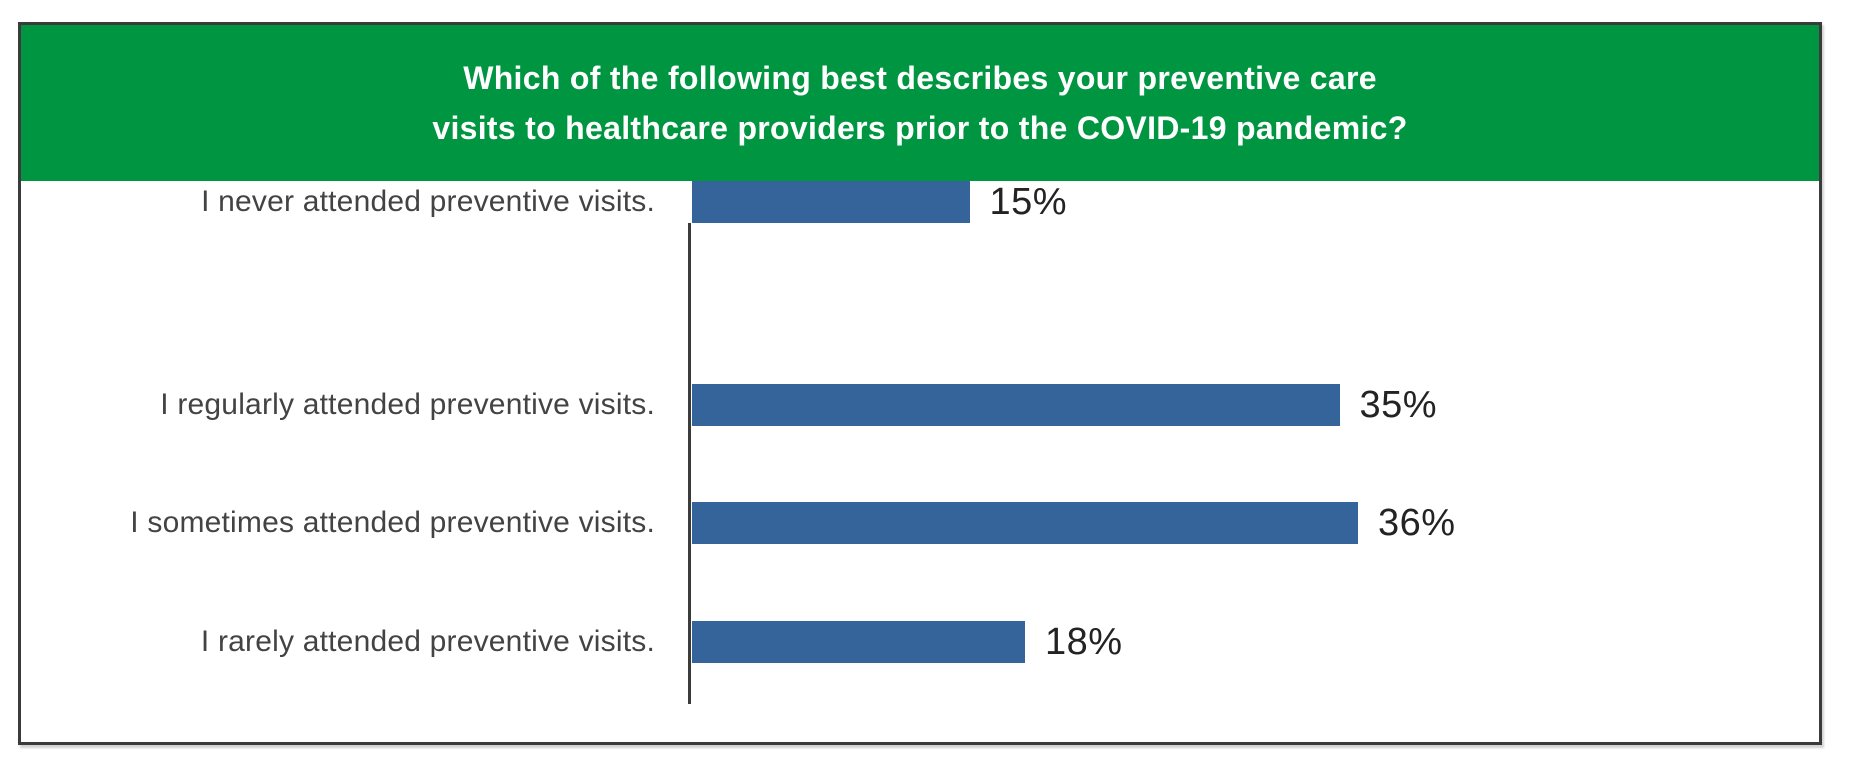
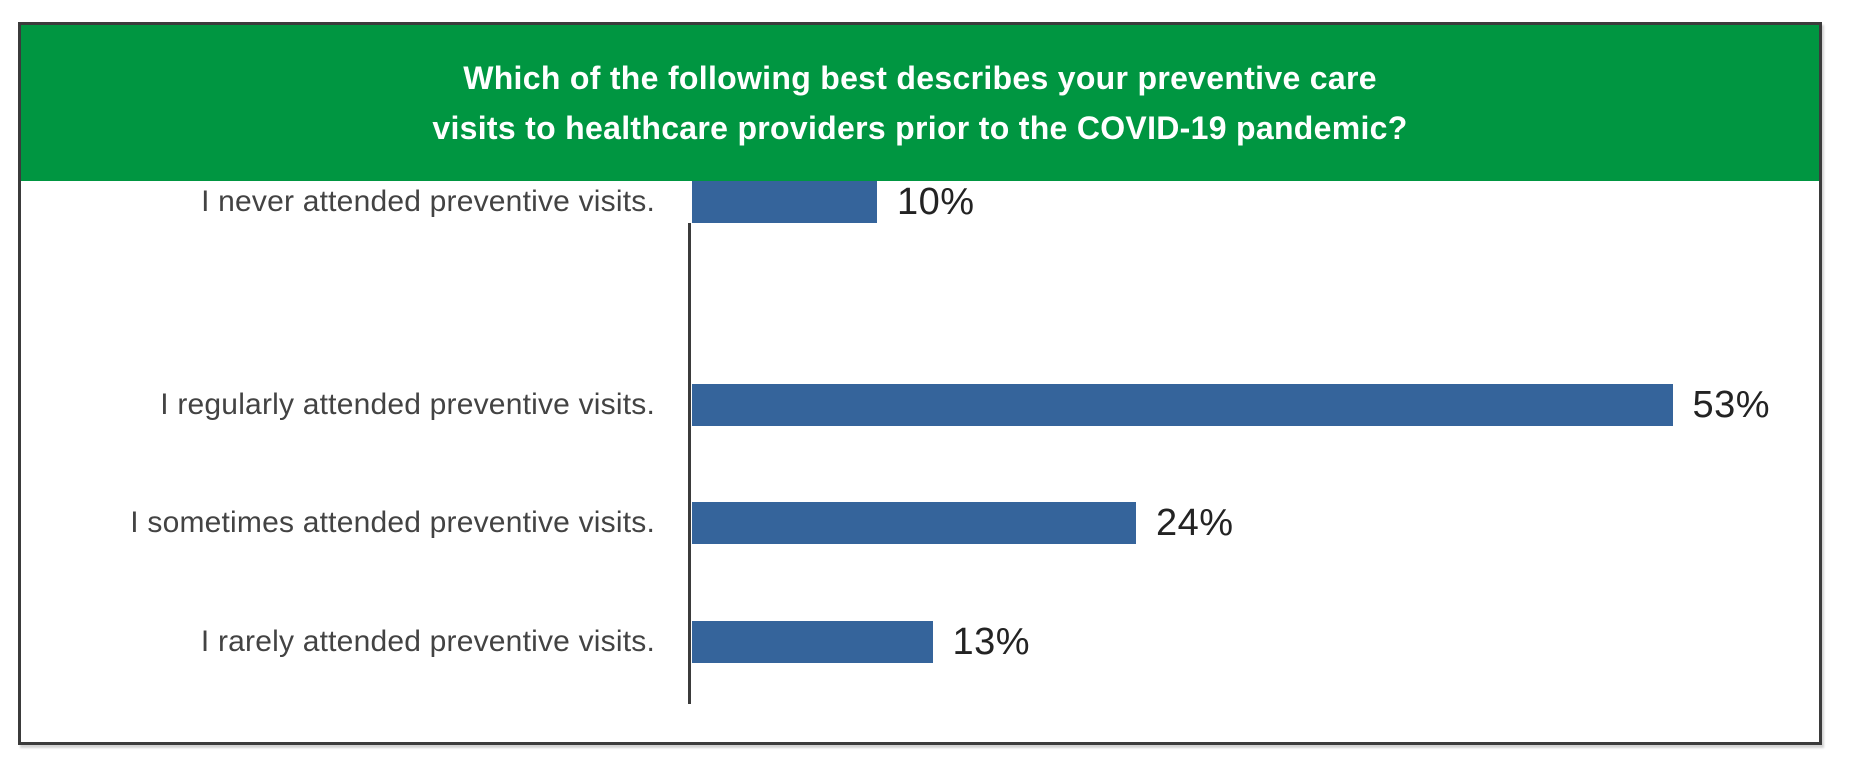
I regularly attended preventive visits.: 35% -> 53%
I sometimes attended preventive visits.: 36% -> 24%
I rarely attended preventive visits.: 18% -> 13%
I never attended preventive visits.: 15% -> 10%
